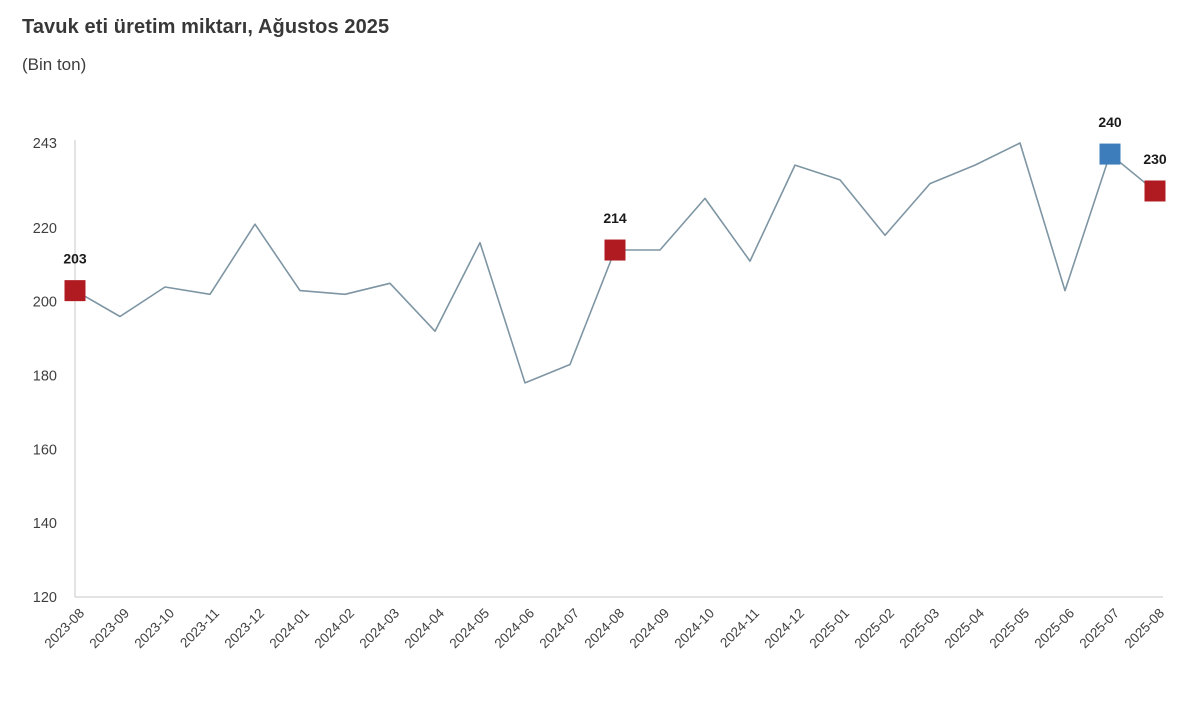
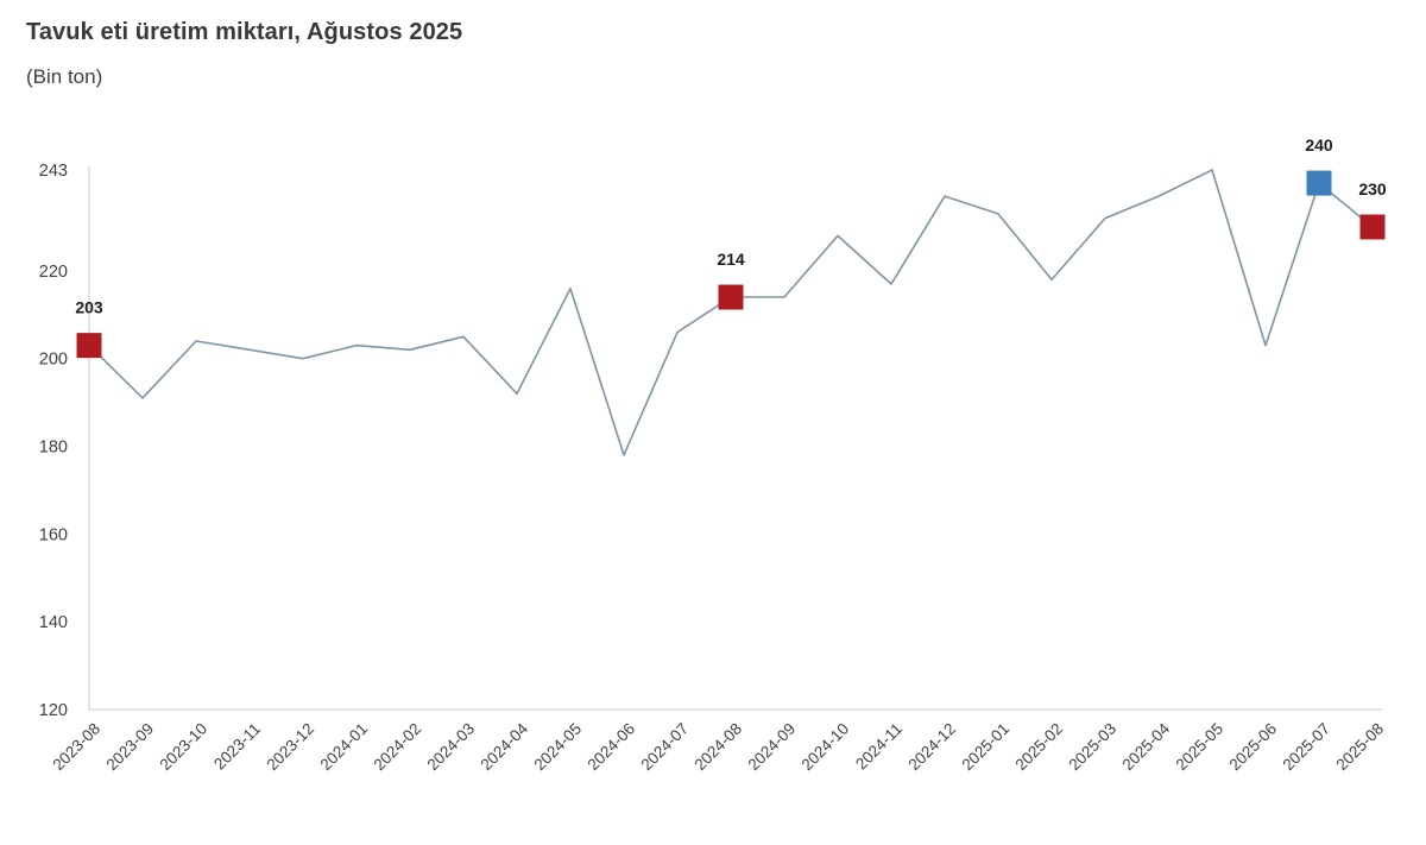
2023-09: 196 -> 191
2023-12: 221 -> 200
2024-07: 183 -> 206
2024-11: 211 -> 217
